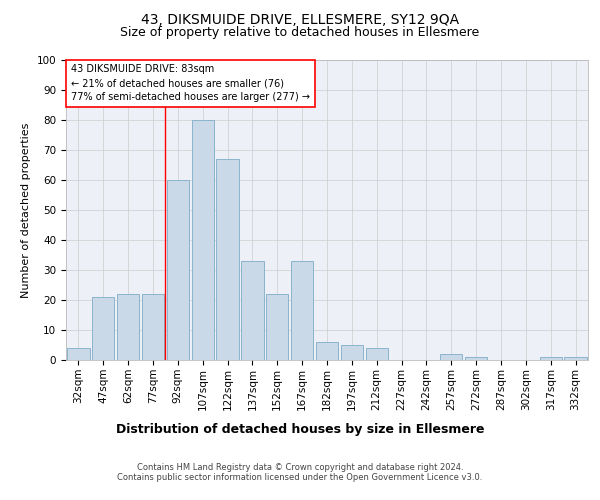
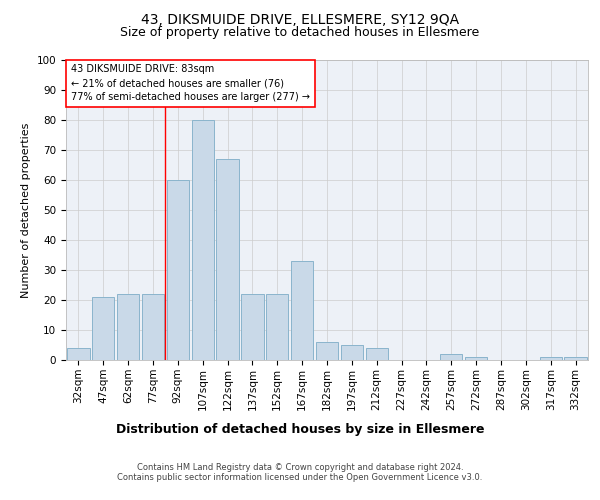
137sqm: 33 -> 22
